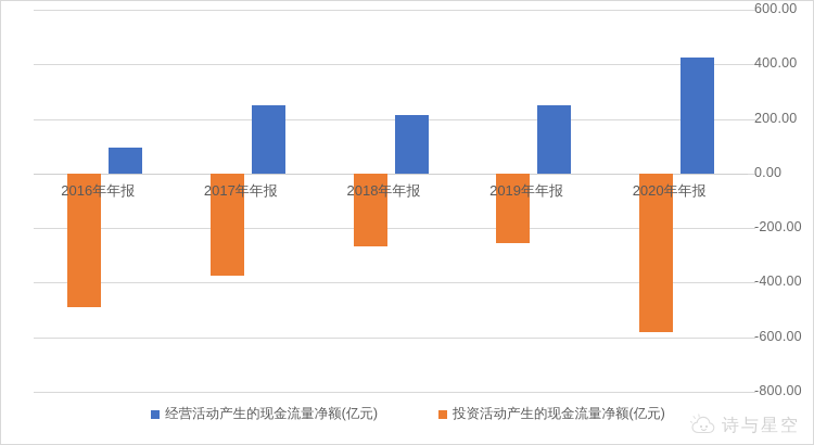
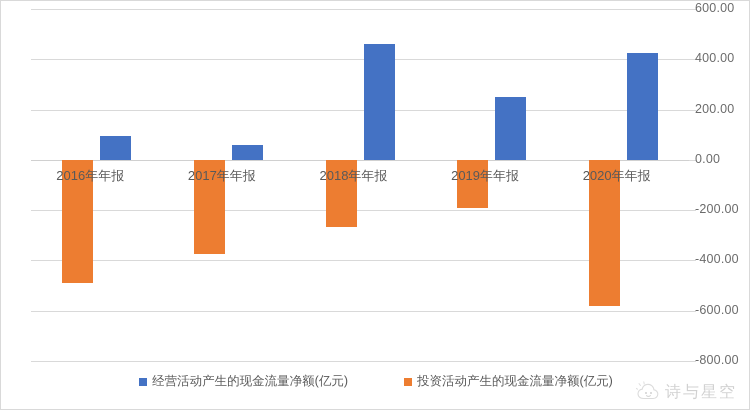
经营活动产生的现金流量净额(亿元)/2017年年报: 250 -> 60
经营活动产生的现金流量净额(亿元)/2018年年报: 210 -> 460
投资活动产生的现金流量净额(亿元)/2019年年报: -260 -> -190
